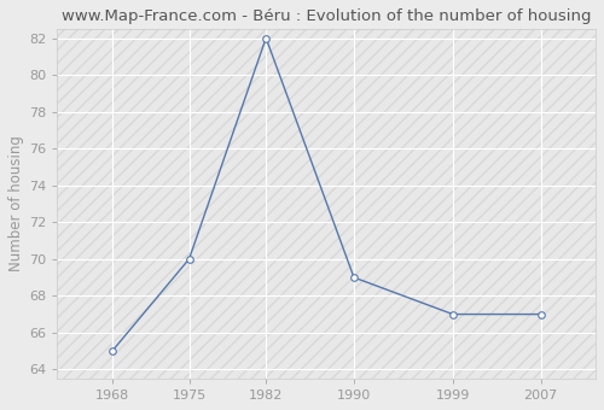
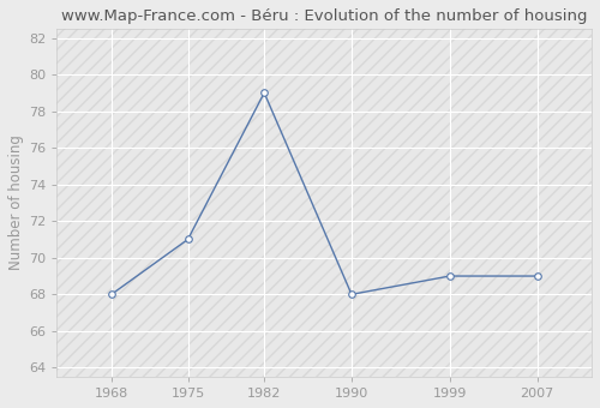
1968: 65 -> 68
1975: 70 -> 71
1982: 82 -> 79
1990: 69 -> 68
1999: 67 -> 69
2007: 67 -> 69
